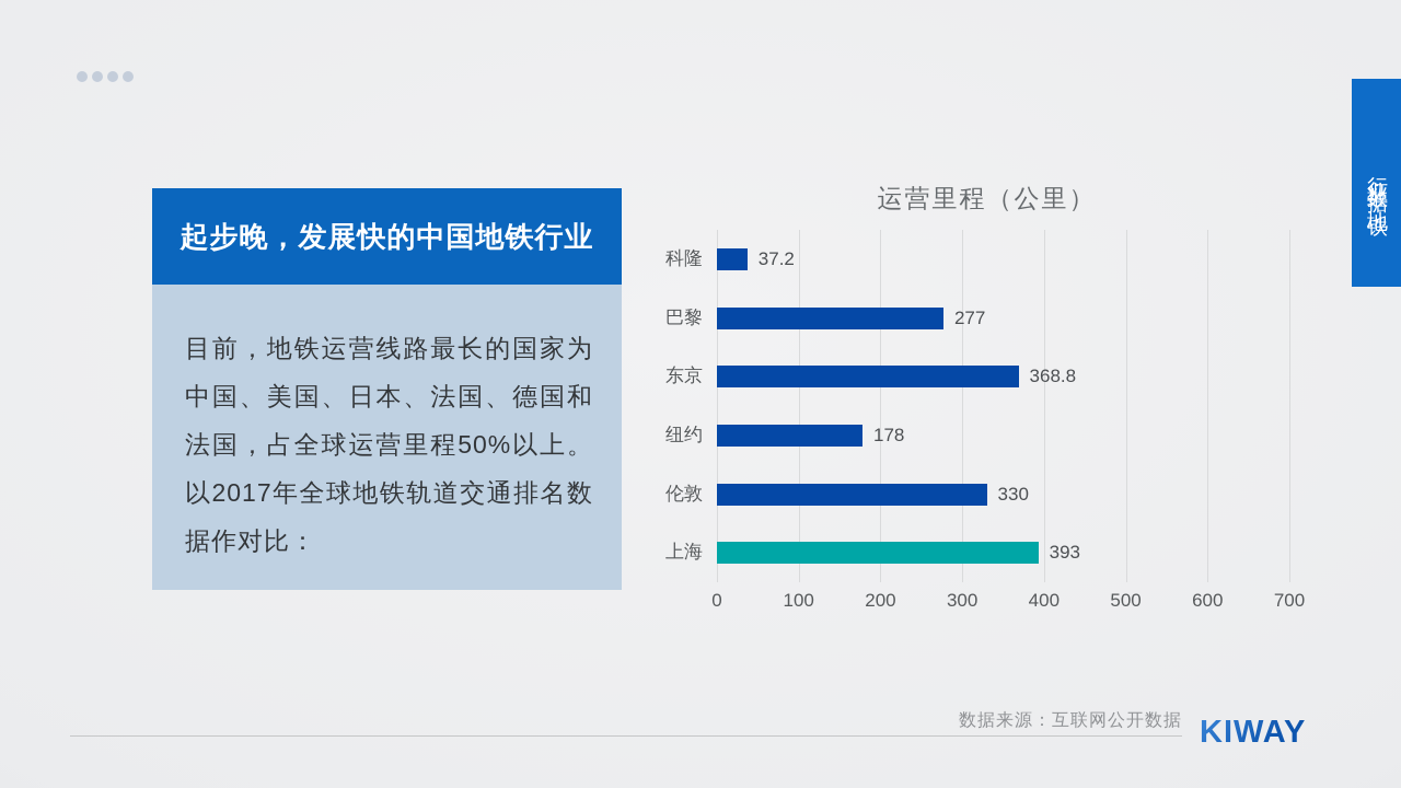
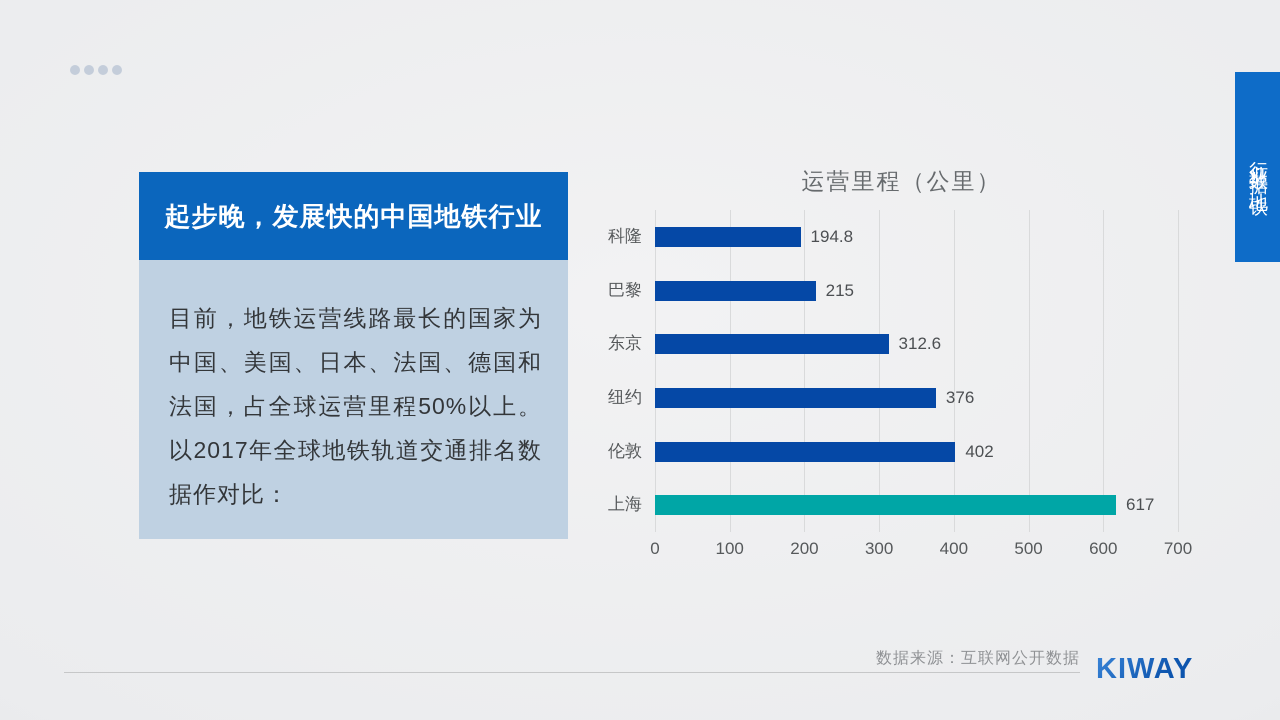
科隆: 37.2 -> 194.8
巴黎: 277 -> 215
东京: 368.8 -> 312.6
纽约: 178 -> 376
伦敦: 330 -> 402
上海: 393 -> 617
